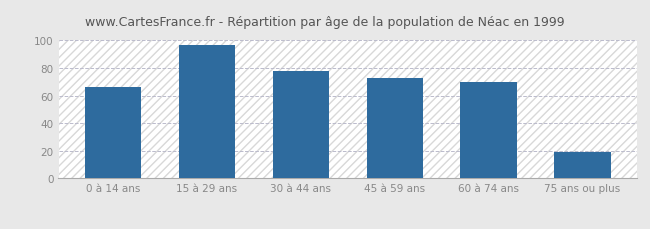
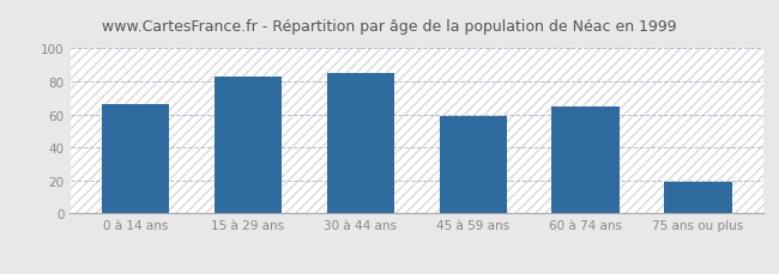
15 à 29 ans: 97 -> 83
30 à 44 ans: 78 -> 85
45 à 59 ans: 73 -> 59
60 à 74 ans: 70 -> 65
